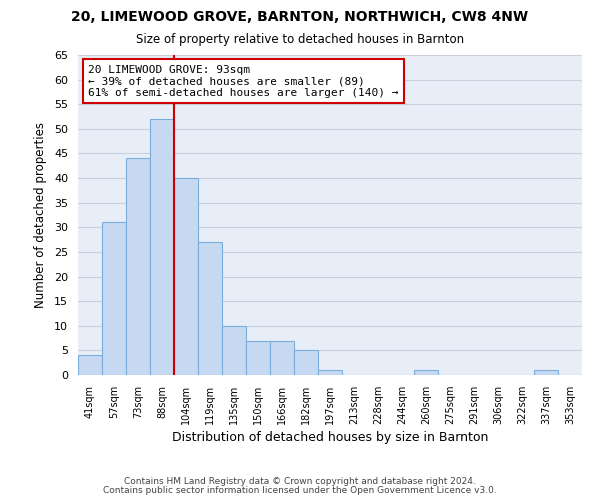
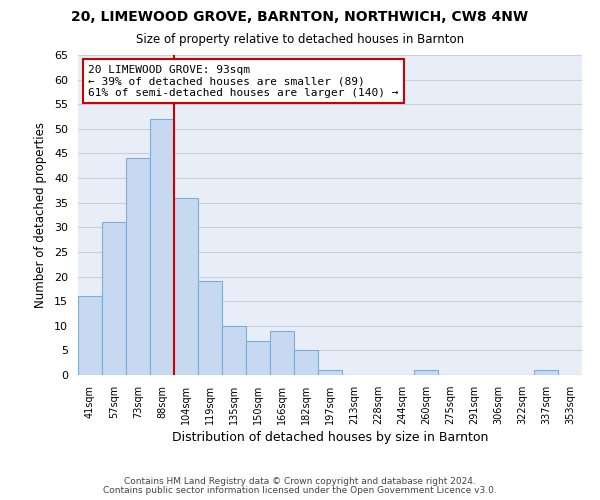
41sqm: 4 -> 16
104sqm: 40 -> 36
119sqm: 27 -> 19
166sqm: 7 -> 9
